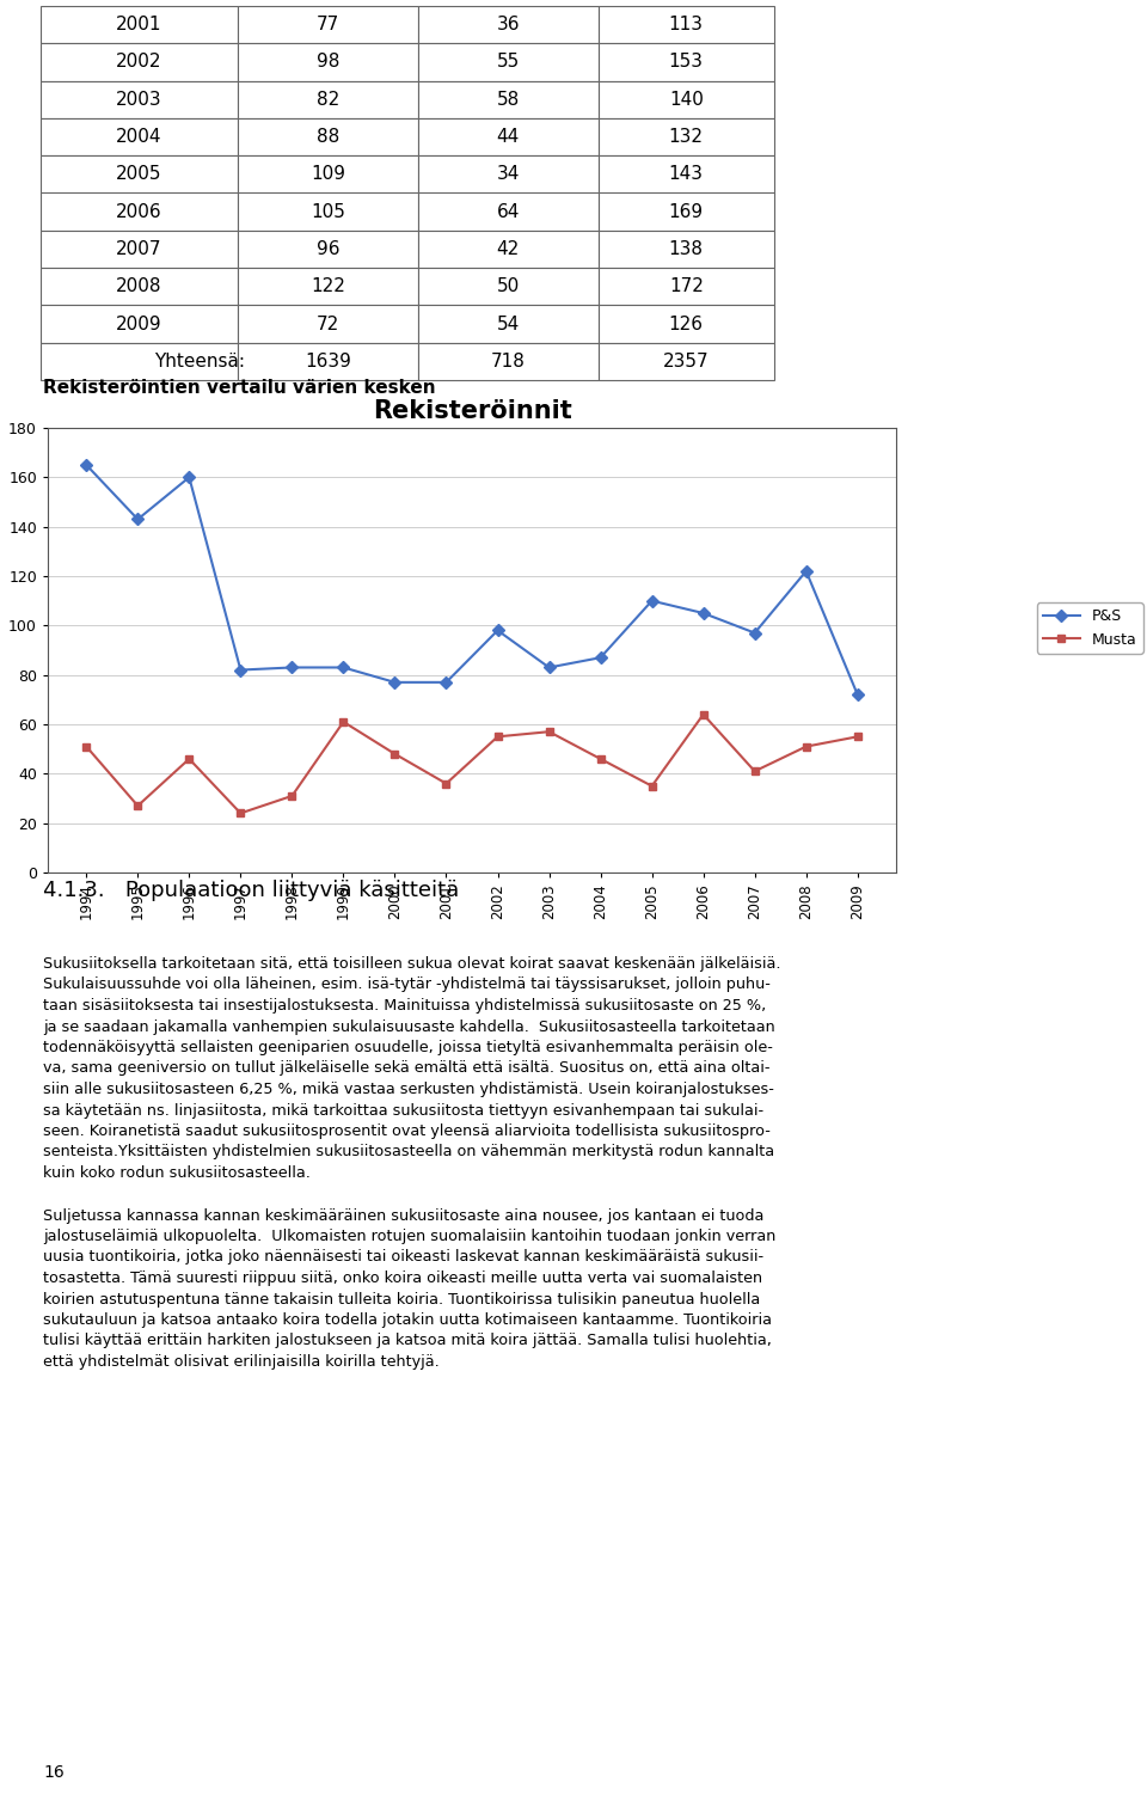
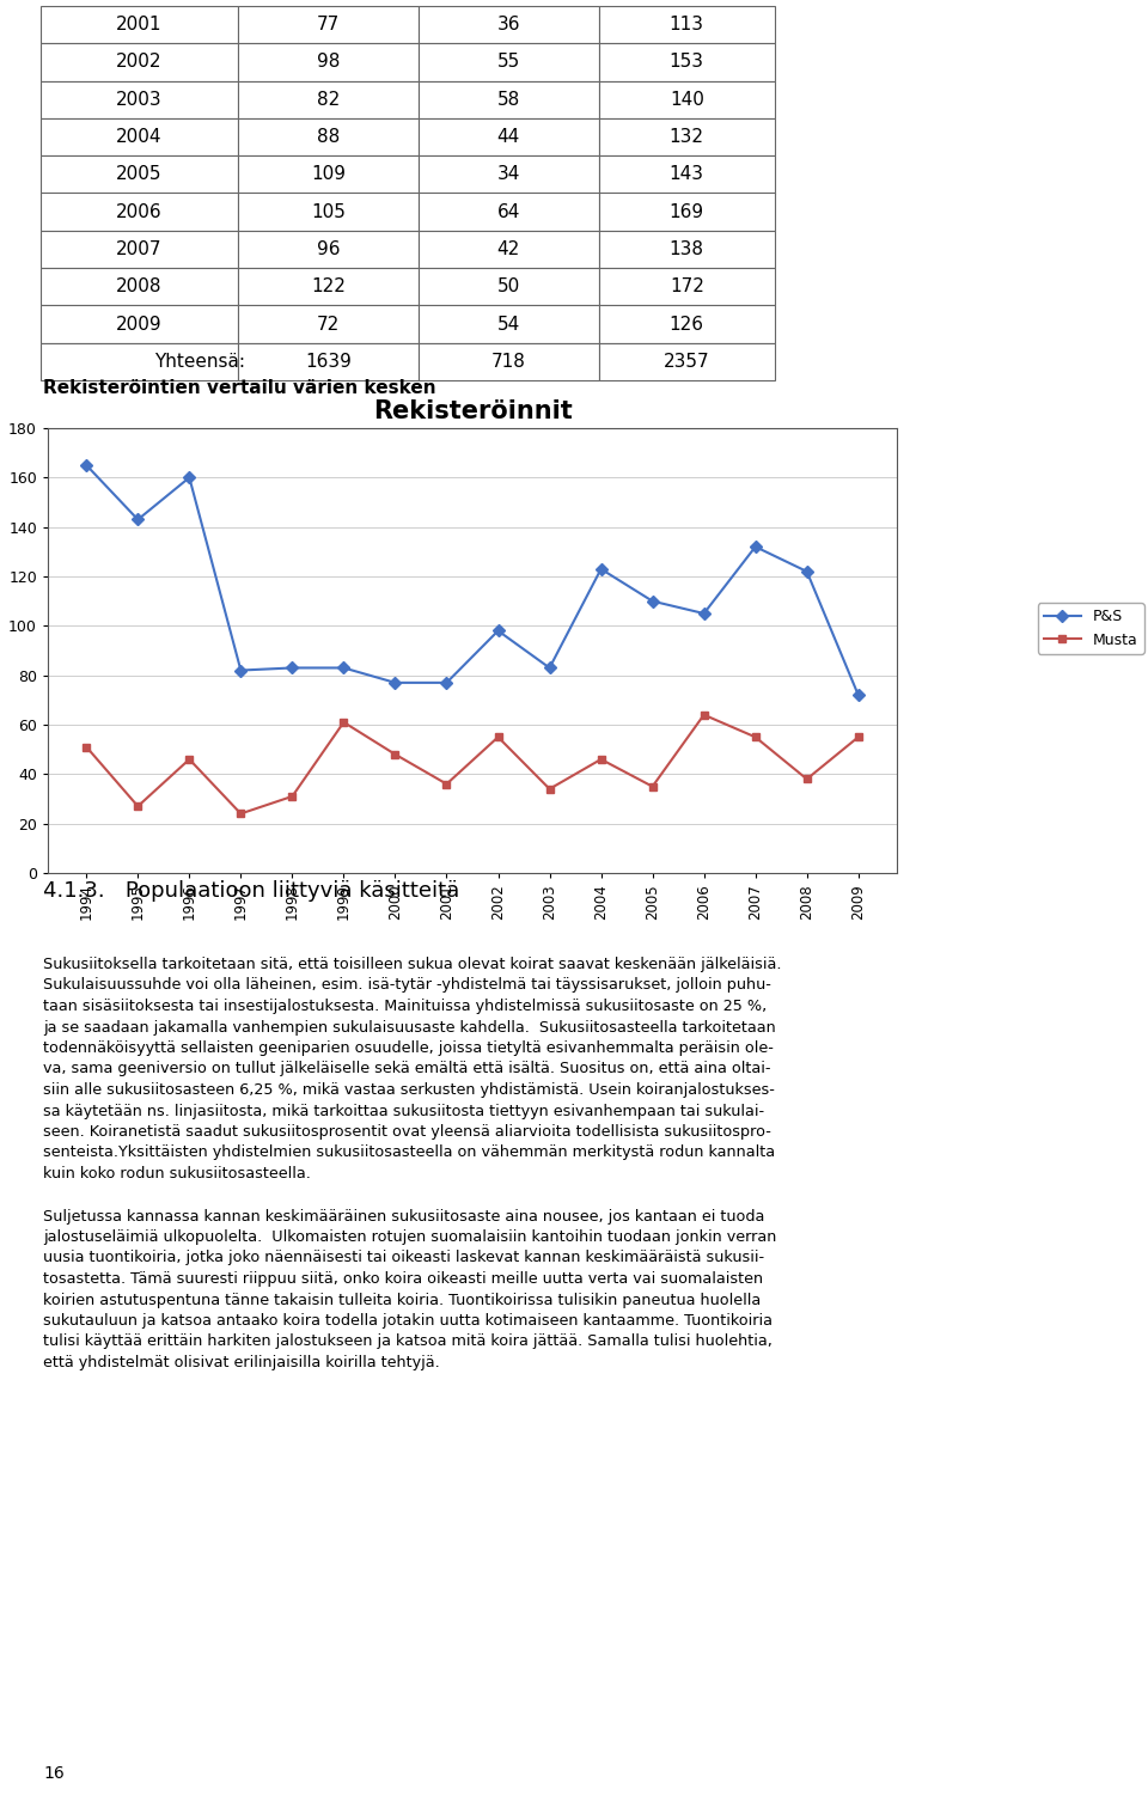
Musta/2003: 57 -> 34
P&S/2004: 87 -> 123
P&S/2007: 97 -> 132
Musta/2007: 41 -> 55
Musta/2008: 51 -> 38
